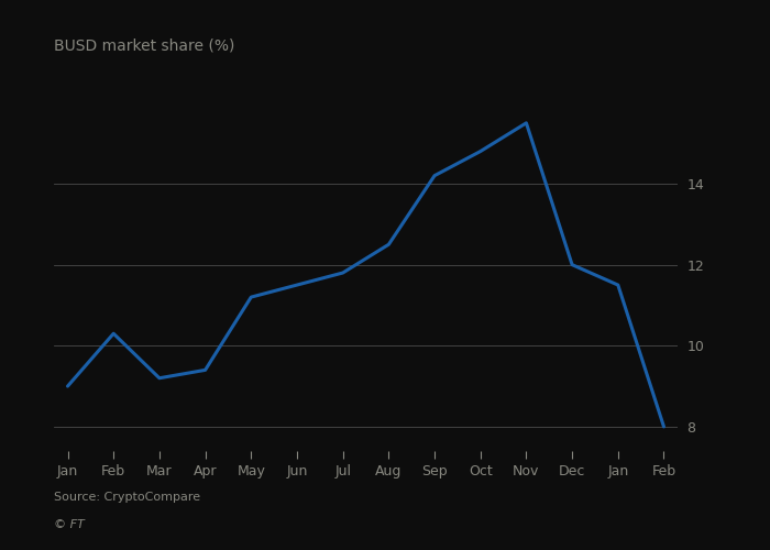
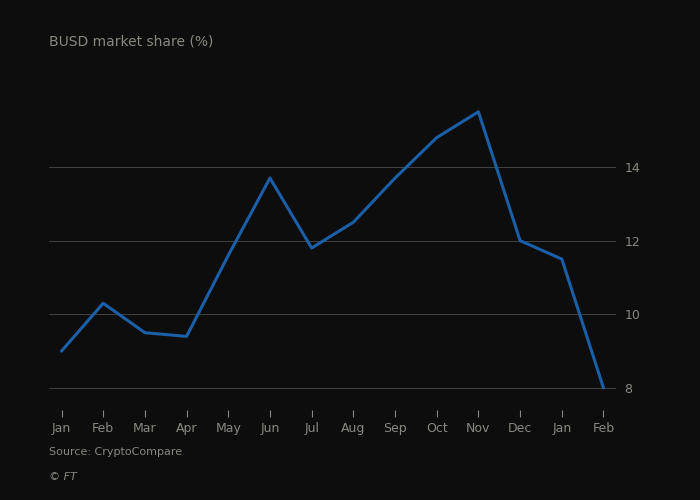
Mar: 9.2 -> 9.5
May: 11.2 -> 11.6
Jun: 11.5 -> 13.7
Sep: 14.2 -> 13.7
